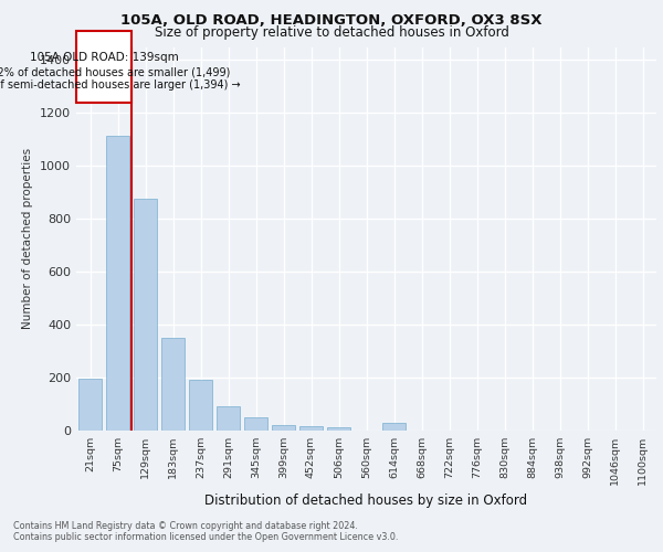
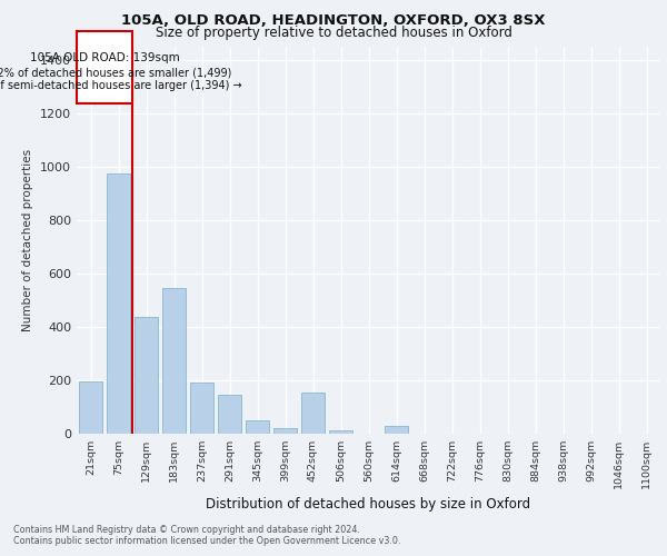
75sqm: 1115 -> 975
129sqm: 875 -> 440
183sqm: 350 -> 545
291sqm: 90 -> 145
452sqm: 18 -> 155
